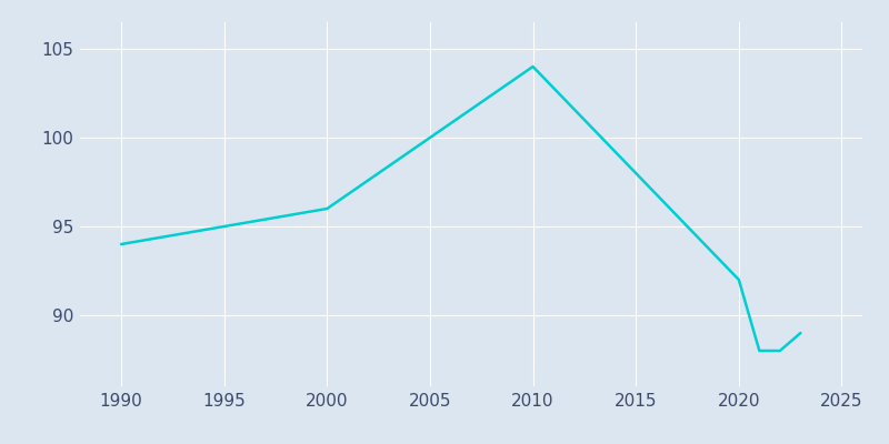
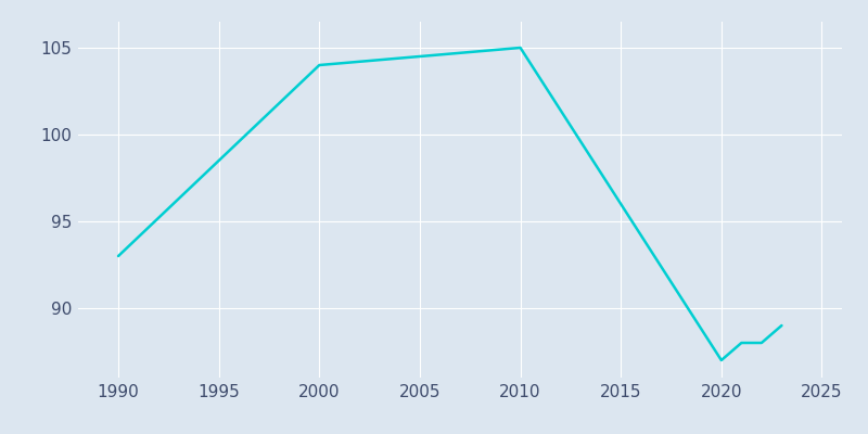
1990: 94 -> 93
2000: 96 -> 104
2010: 104 -> 105
2020: 92 -> 87
